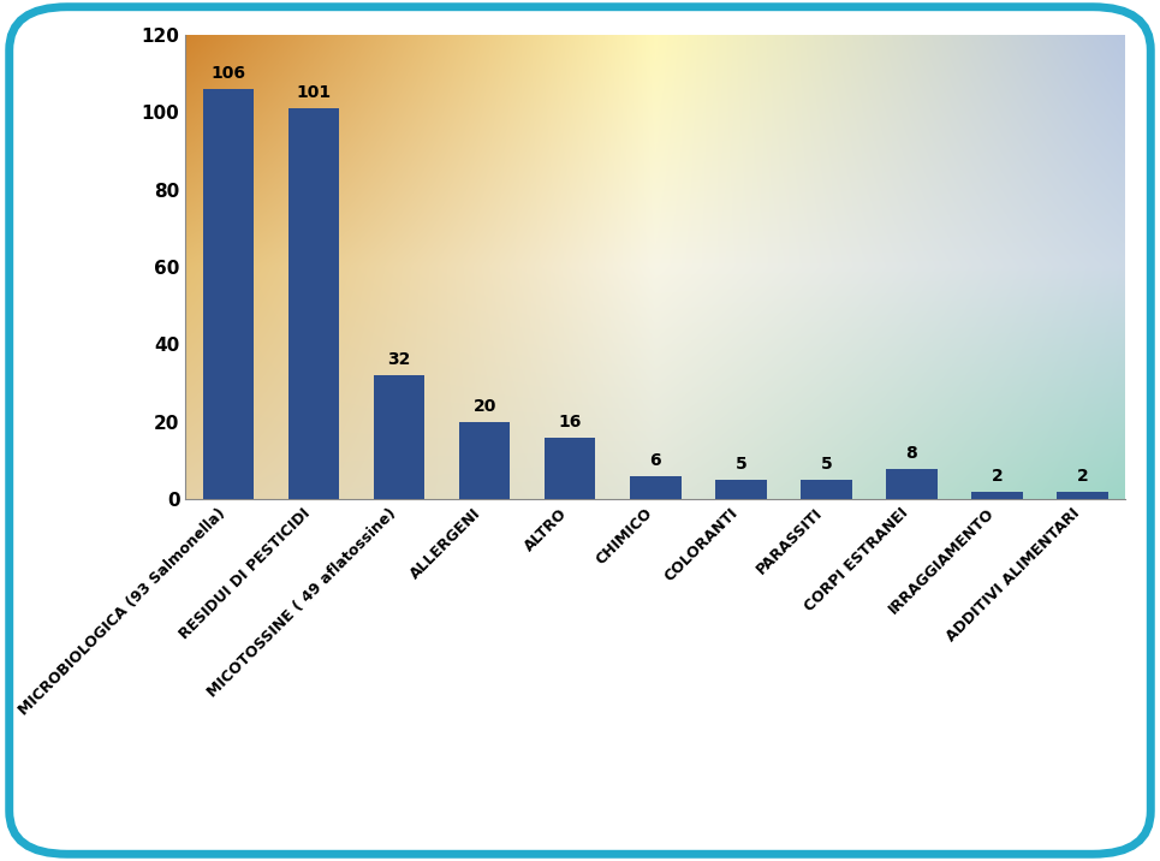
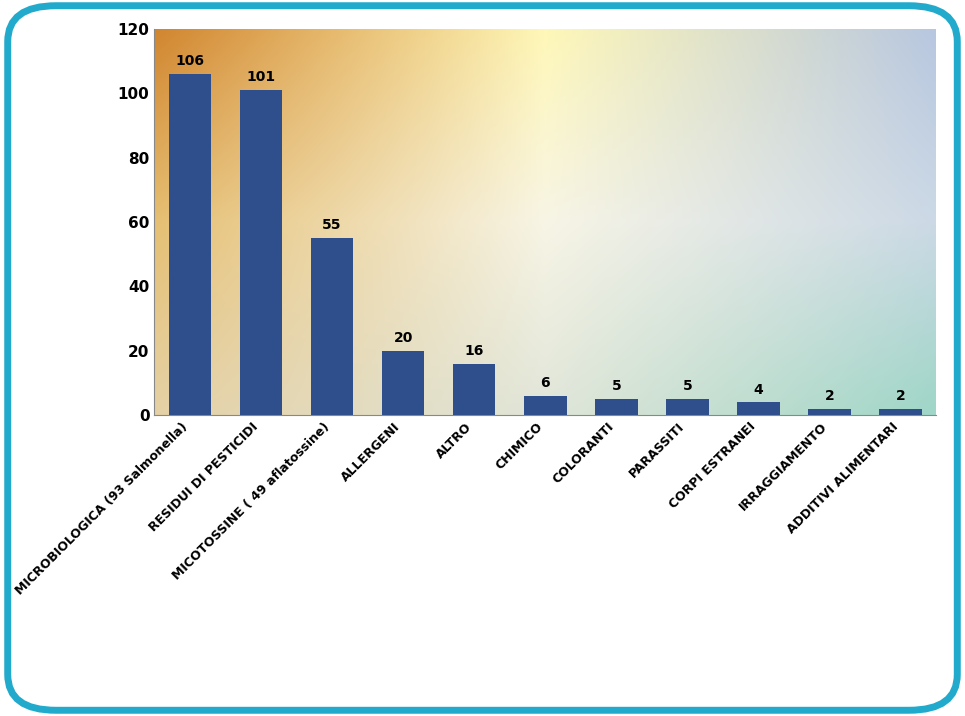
MICOTOSSINE ( 49 aflatossine): 32 -> 55
CORPI ESTRANEI: 8 -> 4
